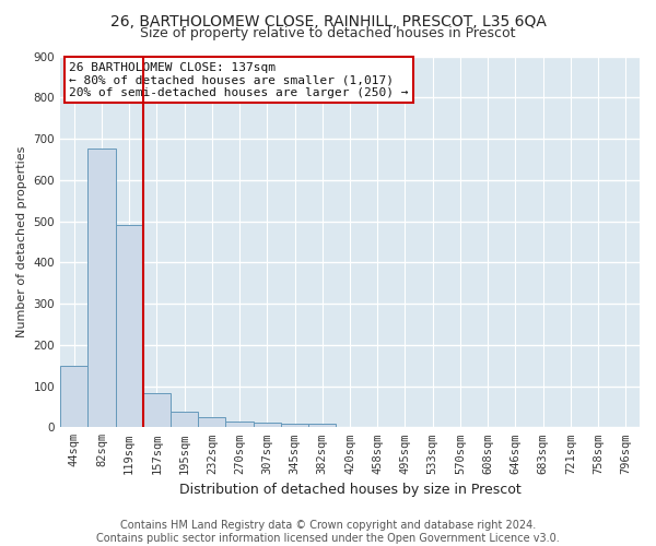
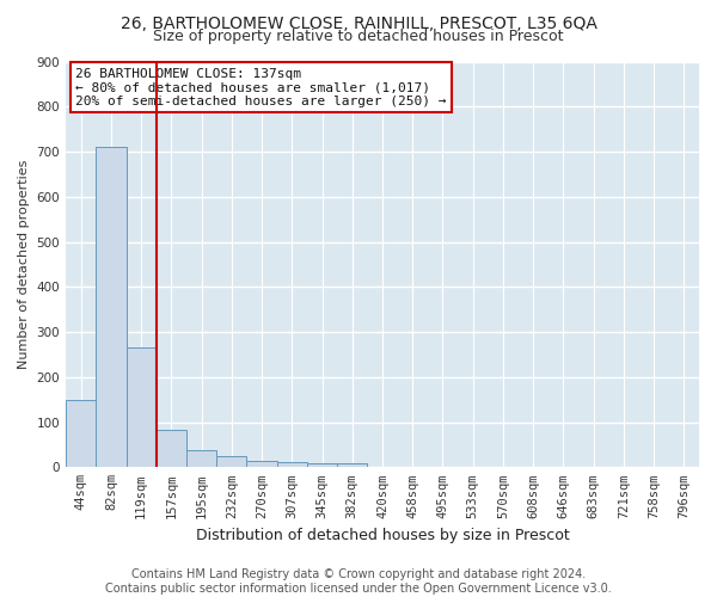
82sqm: 675 -> 710
119sqm: 490 -> 265
